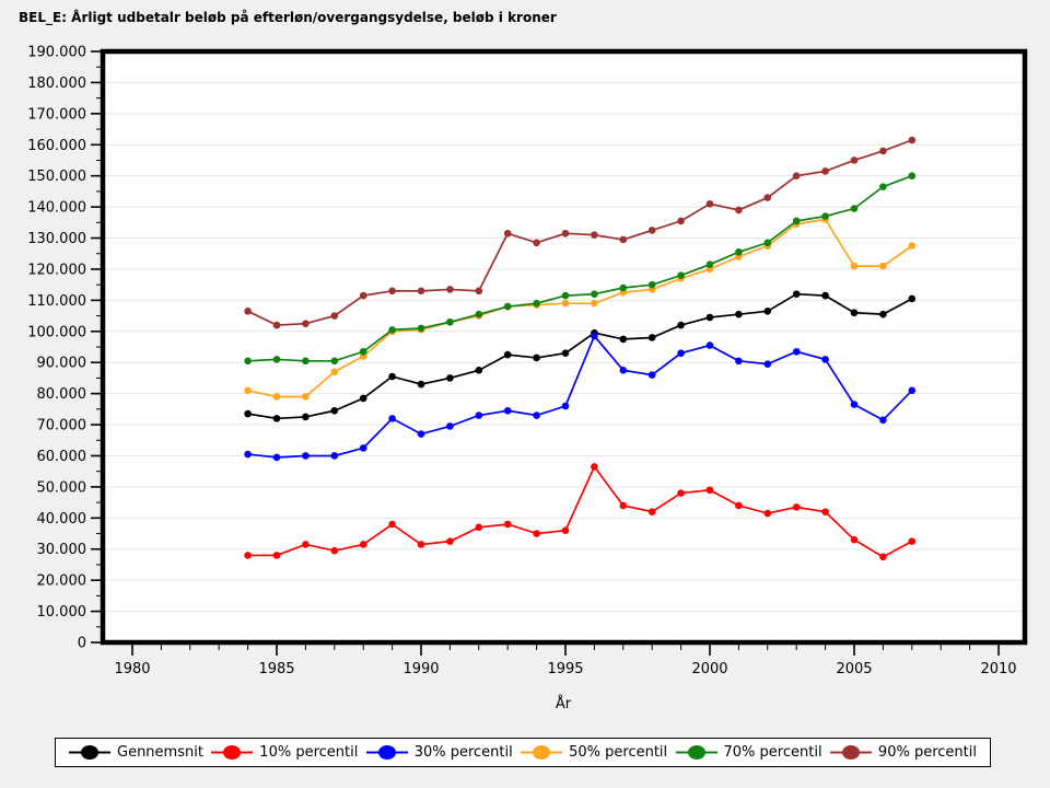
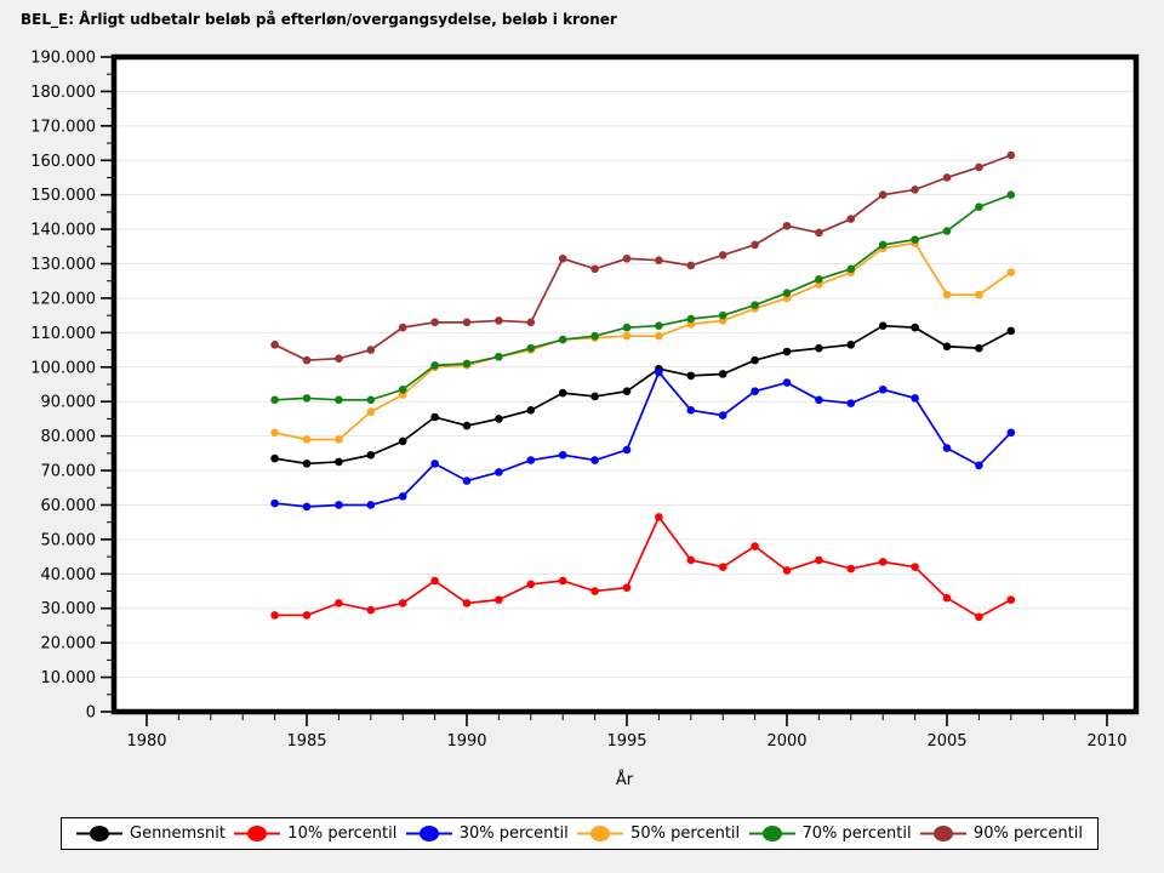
10% percentil/2000: 49000 -> 41000
